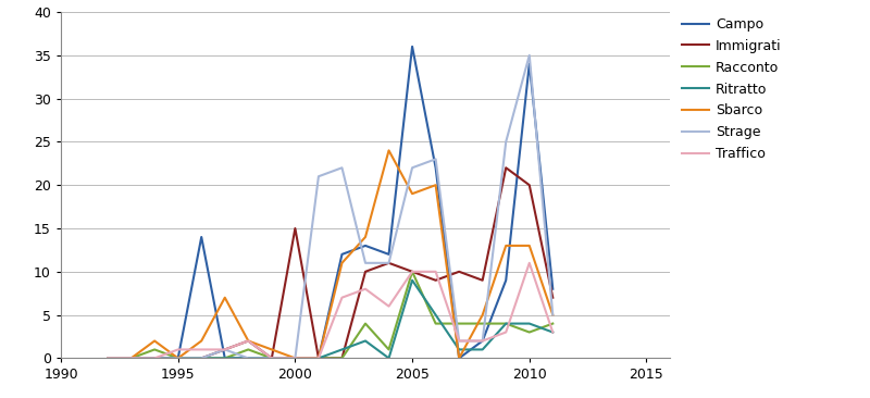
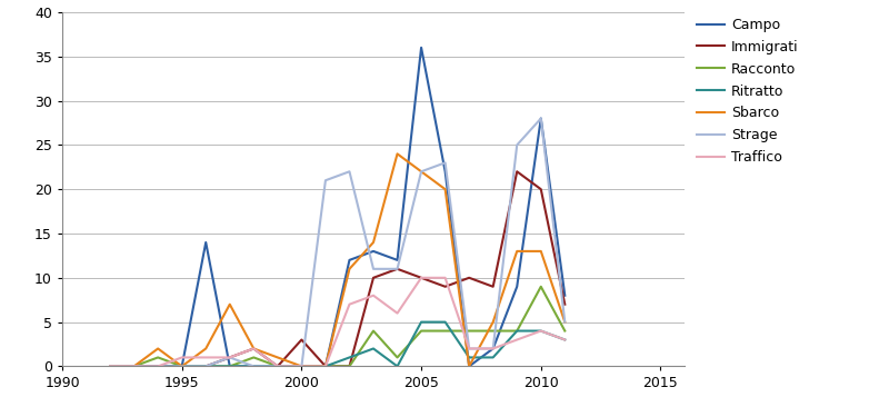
Immigrati/2000: 15 -> 3
Racconto/2005: 10 -> 4
Ritratto/2005: 9 -> 5
Sbarco/2005: 19 -> 22
Campo/2010: 34 -> 28
Racconto/2010: 3 -> 9
Strage/2010: 35 -> 28
Traffico/2010: 11 -> 4
